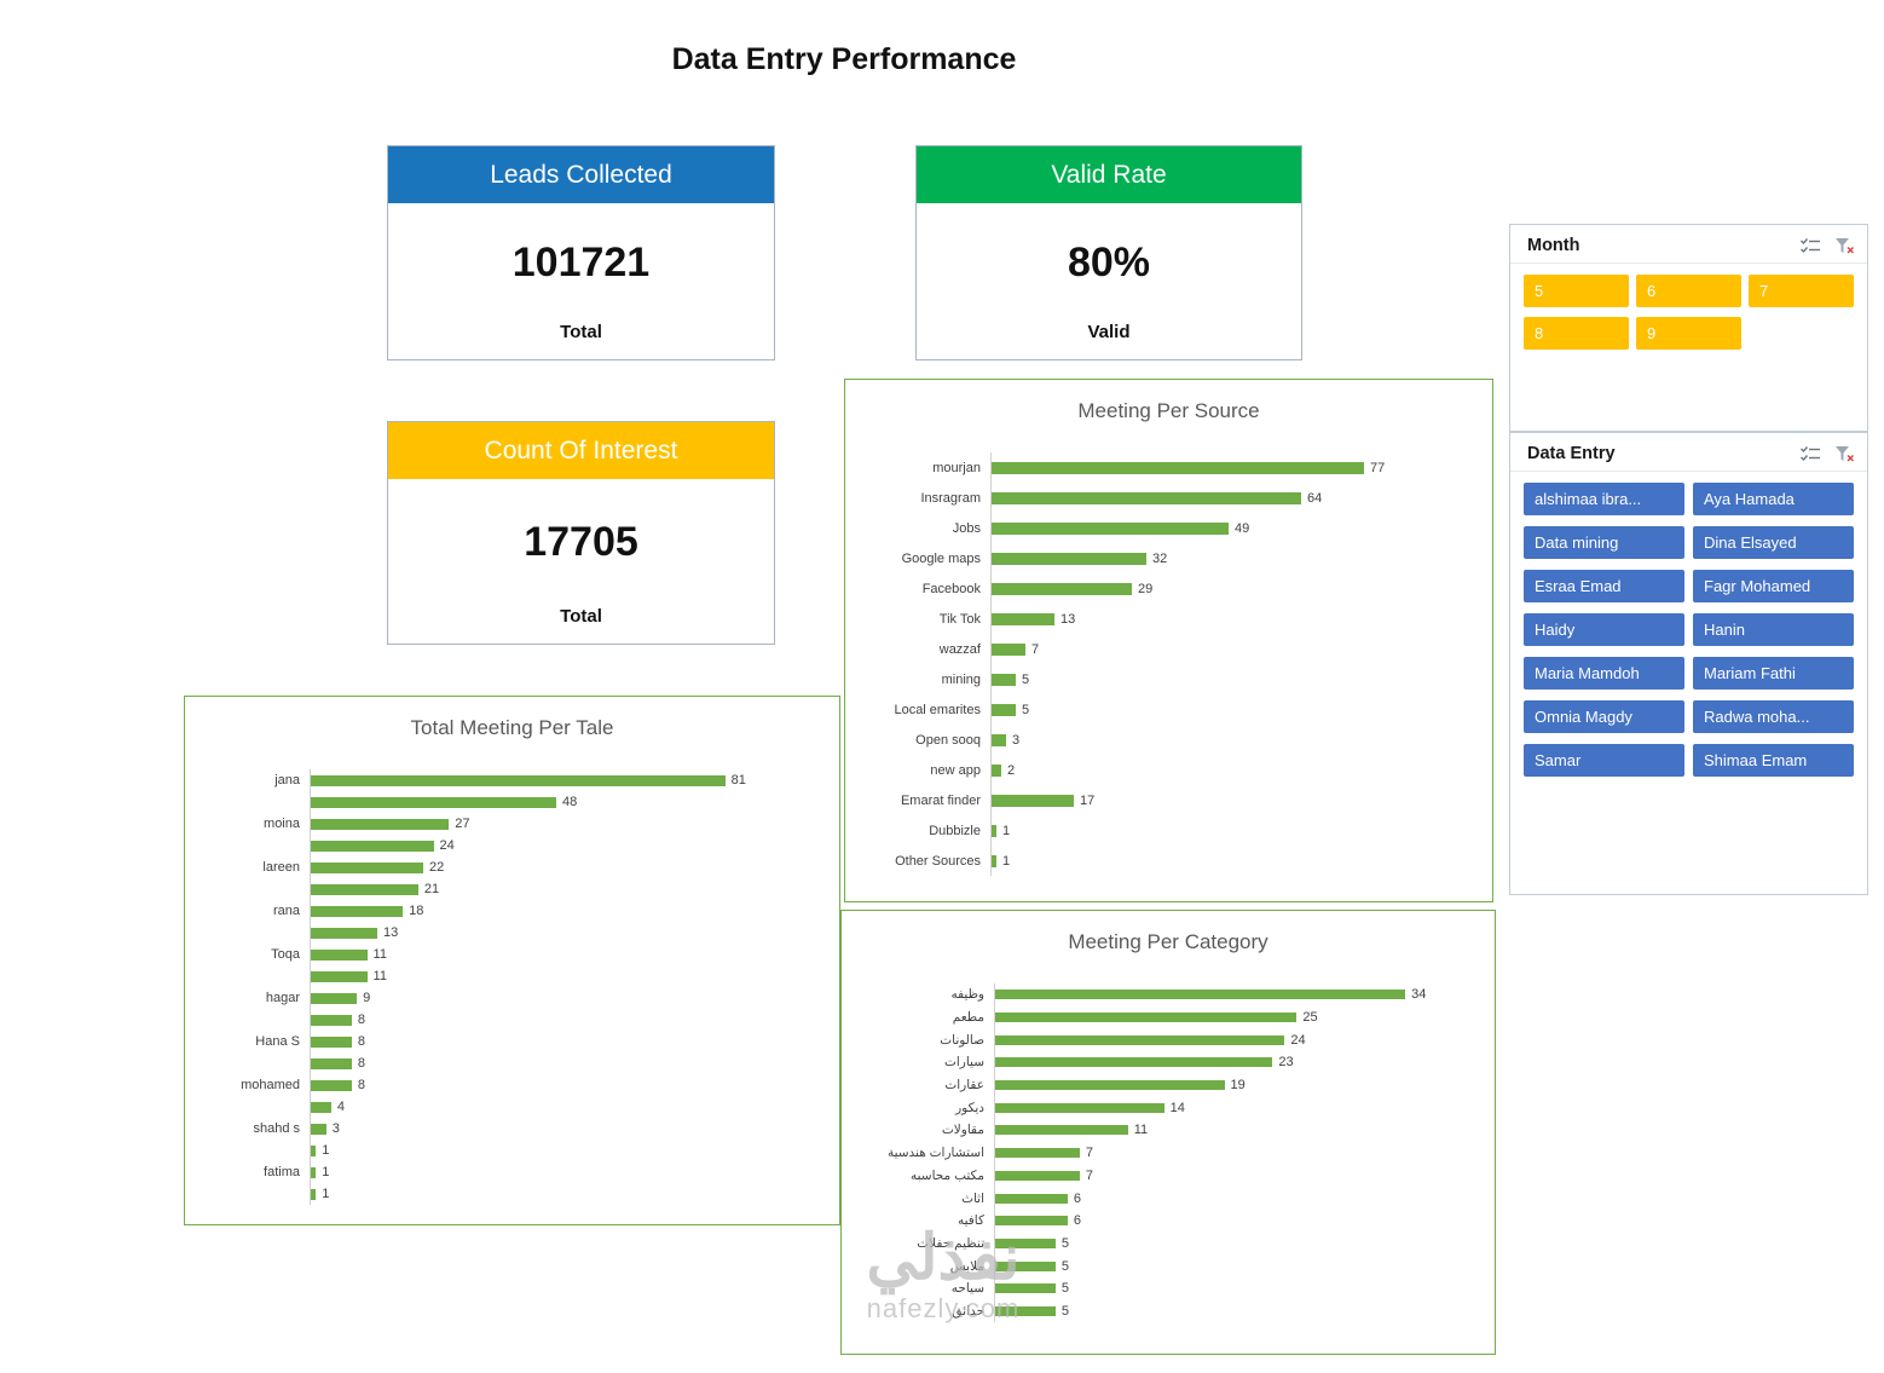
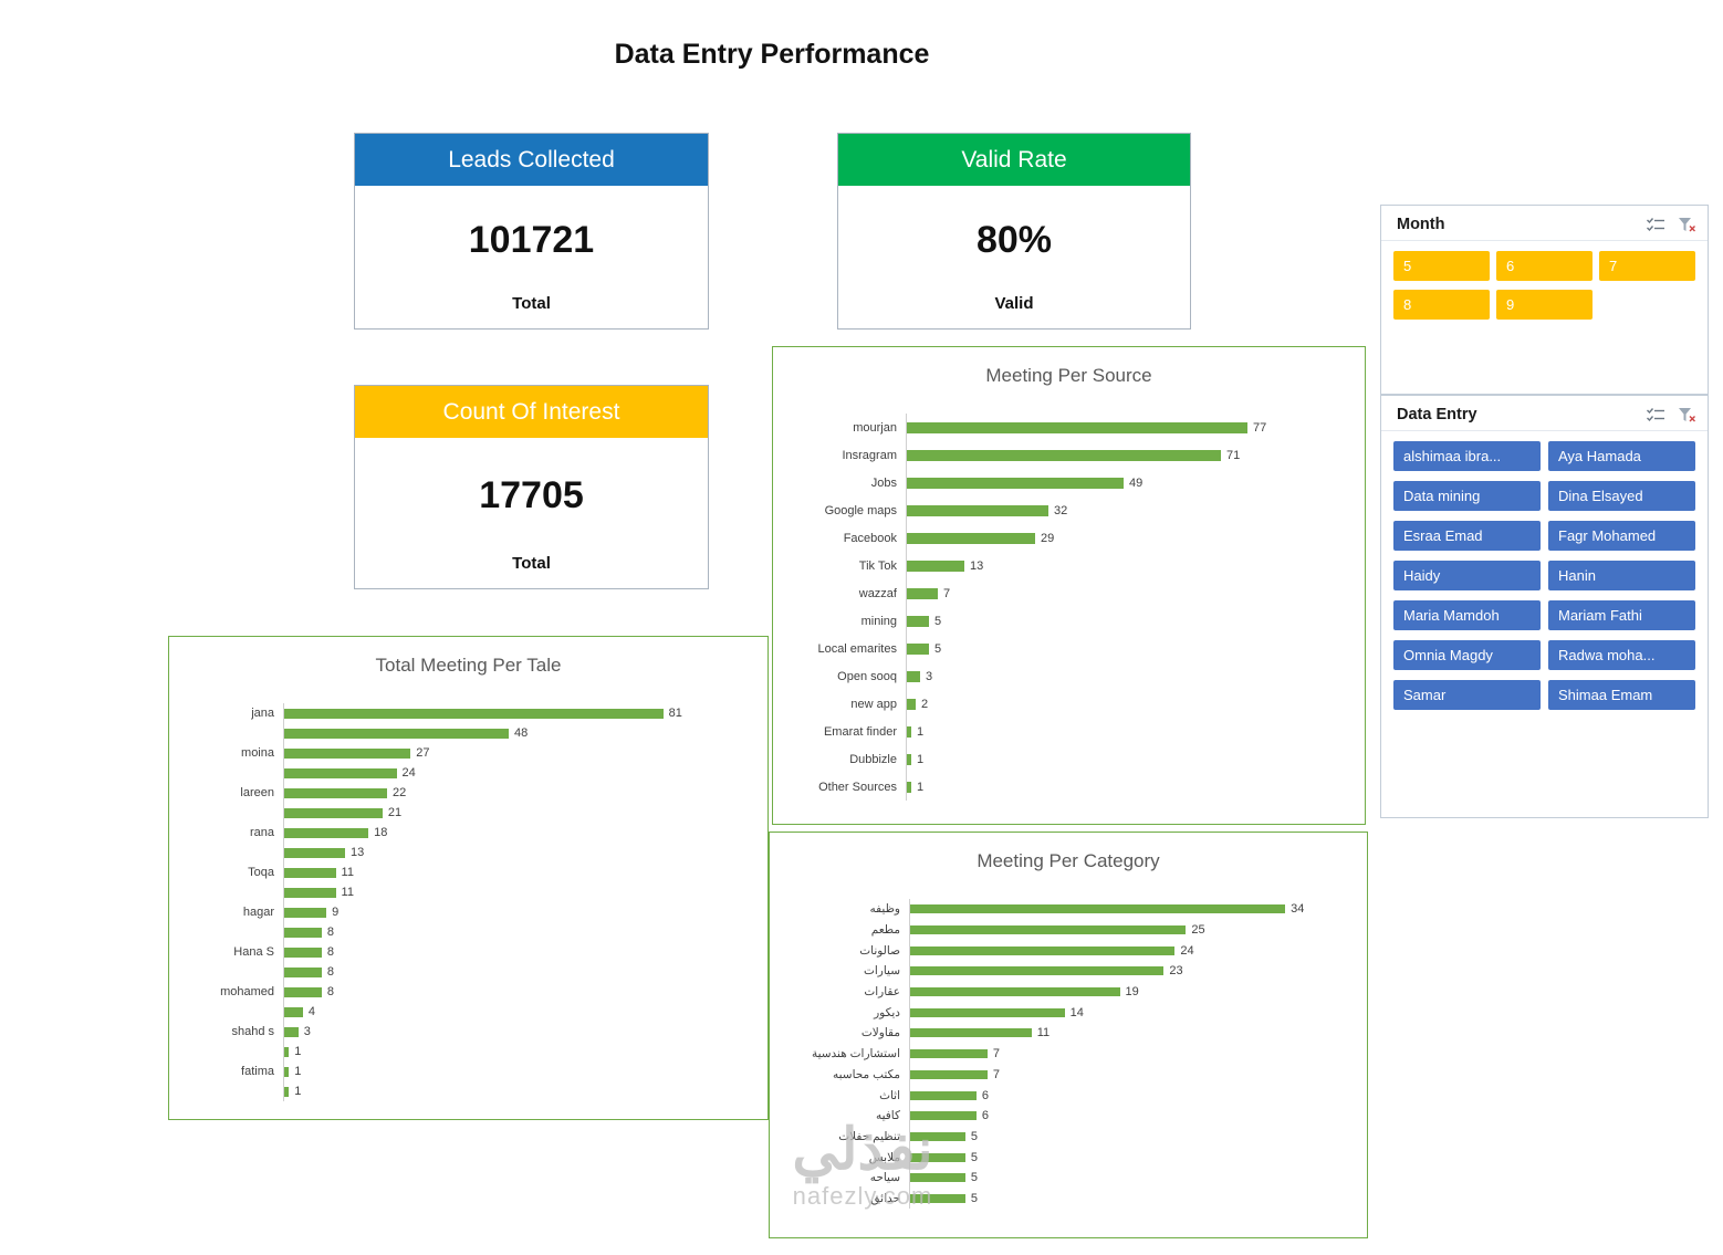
Meeting Per Source/Insragram: 64 -> 71
Meeting Per Source/Emarat finder: 17 -> 1
